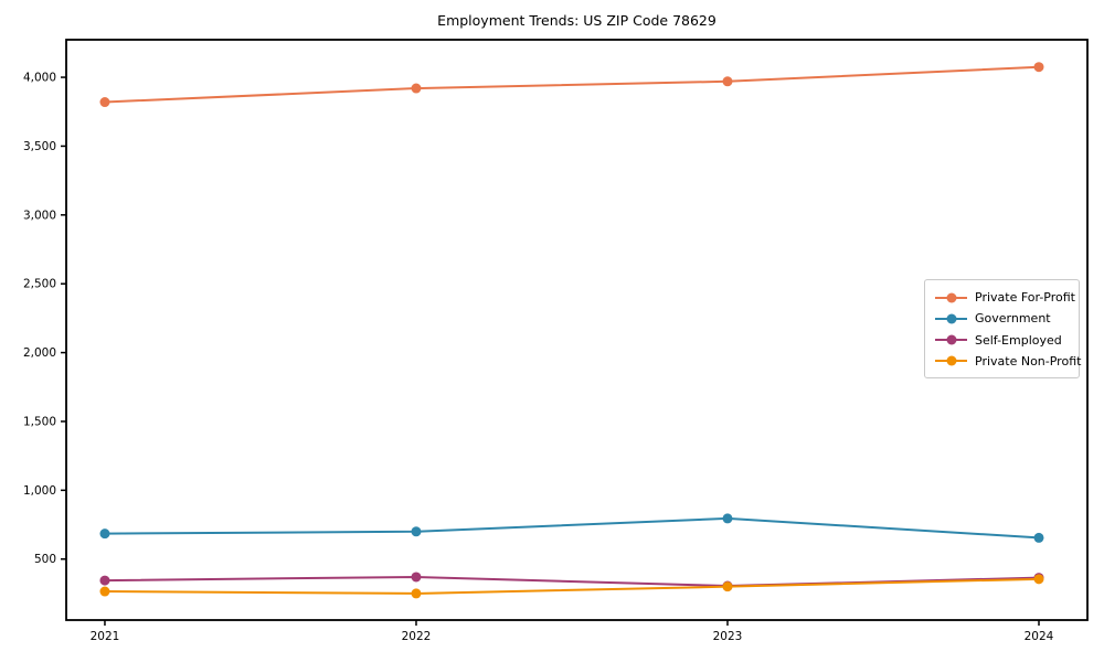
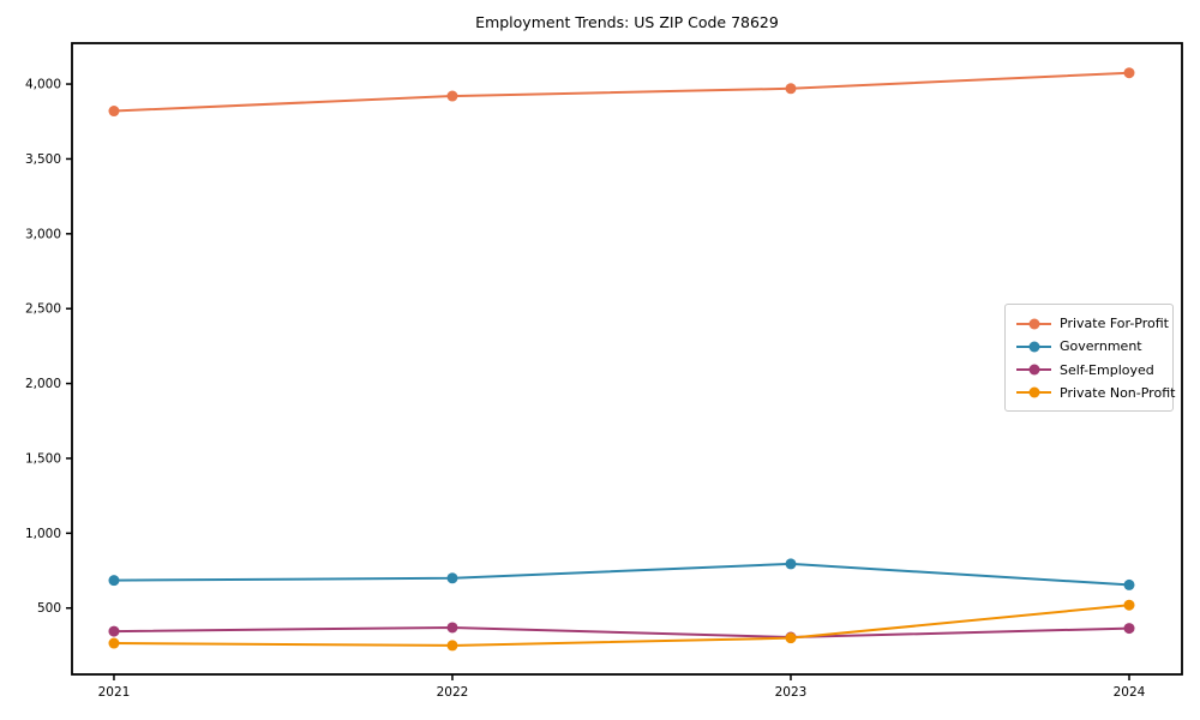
Private Non-Profit/2024: 360 -> 520
